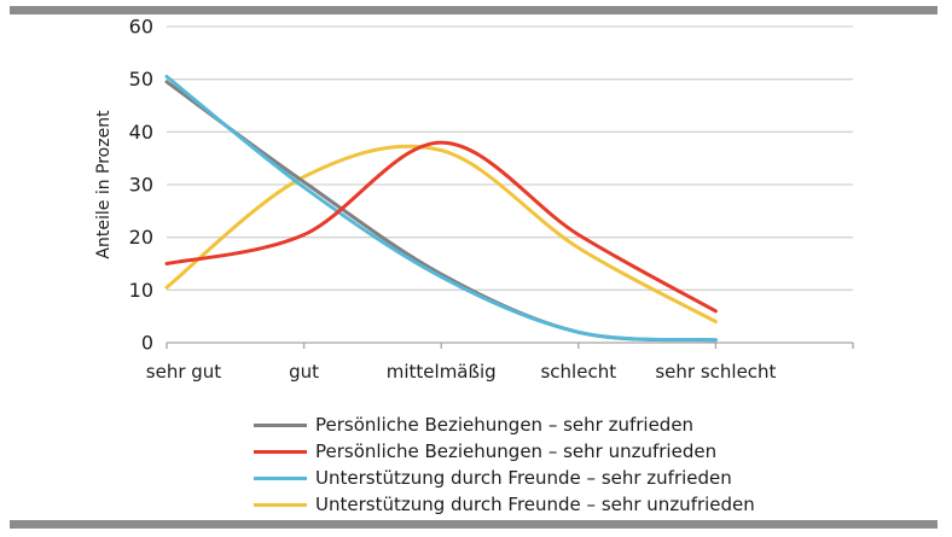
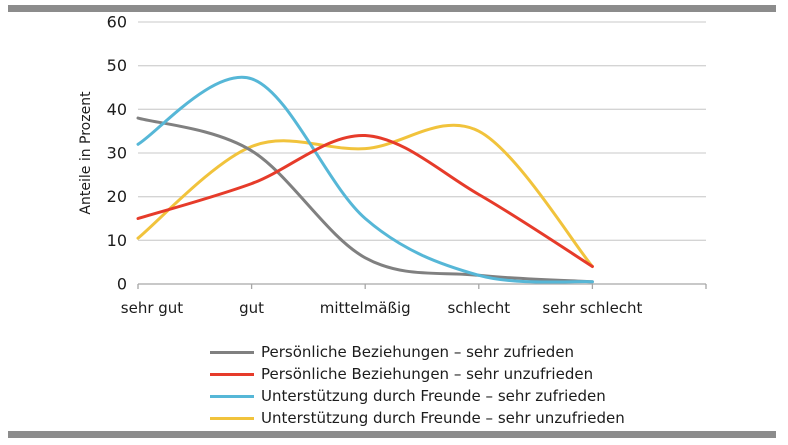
Persönliche Beziehungen – sehr zufrieden/sehr gut: 50 -> 38
Unterstützung durch Freunde – sehr zufrieden/sehr gut: 50 -> 32
Persönliche Beziehungen – sehr unzufrieden/gut: 20 -> 23
Unterstützung durch Freunde – sehr zufrieden/gut: 30 -> 47
Persönliche Beziehungen – sehr zufrieden/mittelmäßig: 13 -> 6
Persönliche Beziehungen – sehr unzufrieden/mittelmäßig: 38 -> 34
Unterstützung durch Freunde – sehr zufrieden/mittelmäßig: 12 -> 15
Unterstützung durch Freunde – sehr unzufrieden/mittelmäßig: 36 -> 31
Unterstützung durch Freunde – sehr unzufrieden/schlecht: 18 -> 35
Persönliche Beziehungen – sehr unzufrieden/sehr schlecht: 6 -> 4
